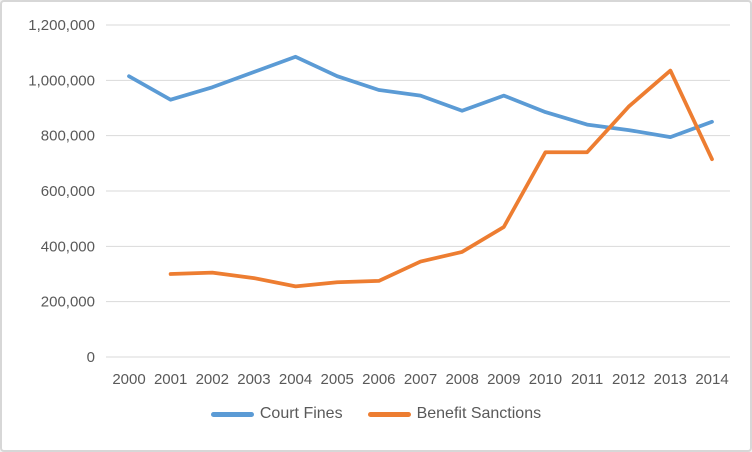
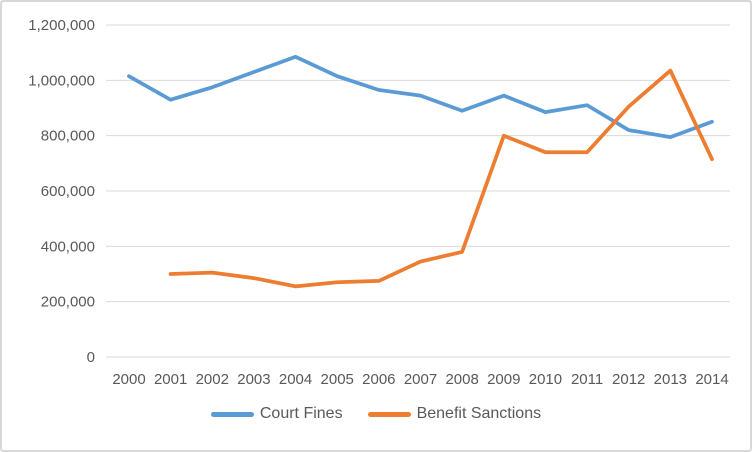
Benefit Sanctions/2009: 470000 -> 800000
Court Fines/2011: 840000 -> 910000
